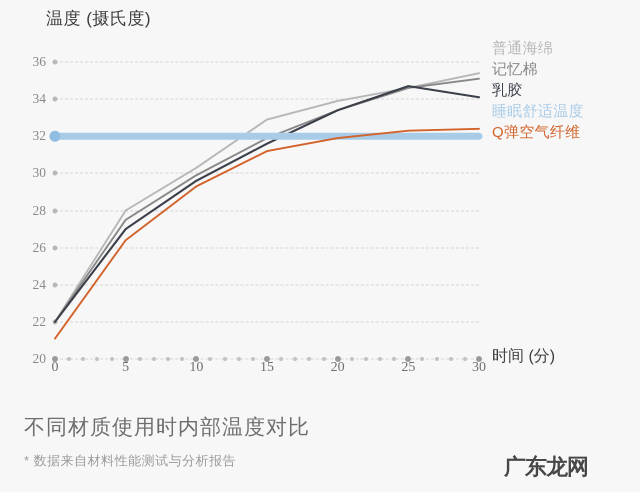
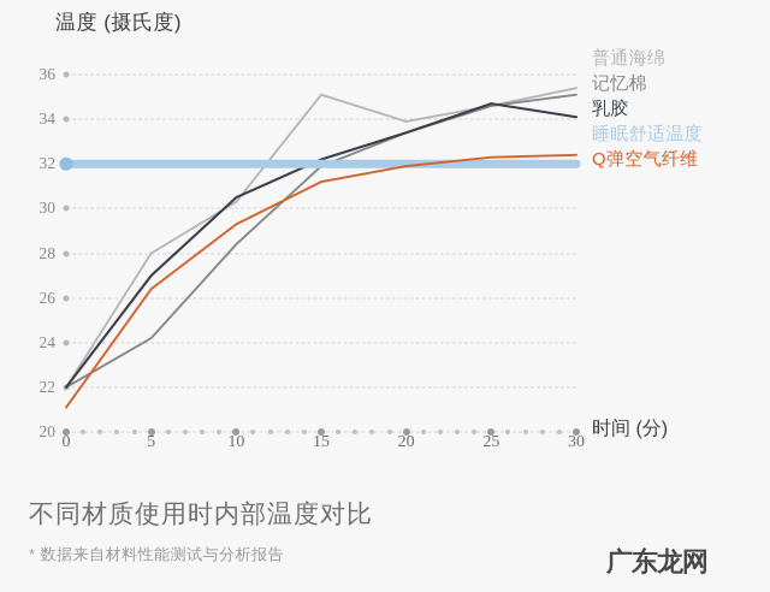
记忆棉/5: 27.5 -> 24.2
记忆棉/10: 29.9 -> 28.4
乳胶/10: 29.6 -> 30.5
普通海绵/15: 32.9 -> 35.1
乳胶/15: 31.6 -> 32.2
